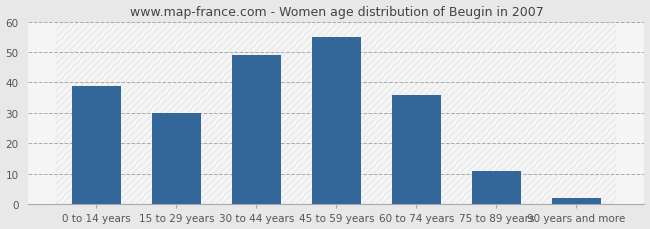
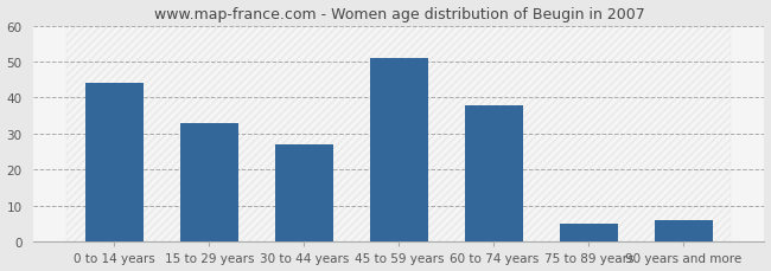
0 to 14 years: 39 -> 44
15 to 29 years: 30 -> 33
30 to 44 years: 49 -> 27
45 to 59 years: 55 -> 51
60 to 74 years: 36 -> 38
75 to 89 years: 11 -> 5
90 years and more: 2 -> 6
